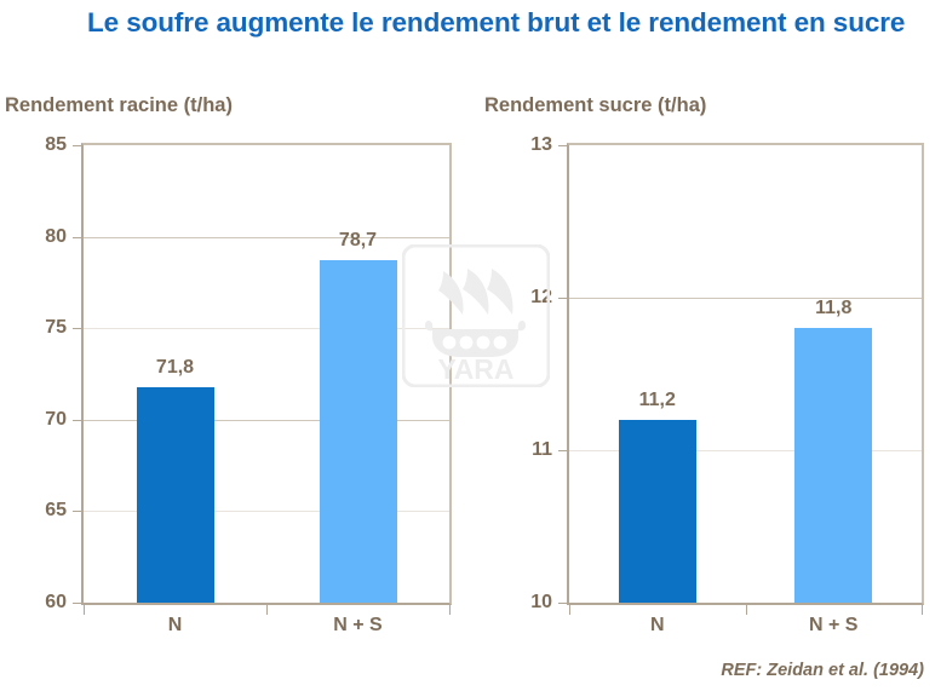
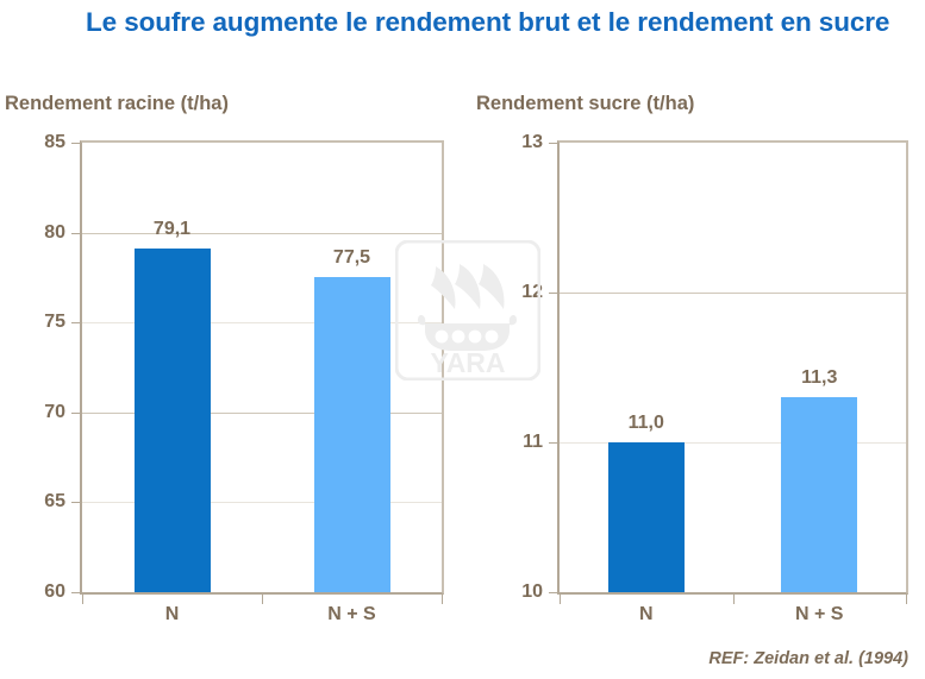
Rendement racine (t/ha)/N: 71,8 -> 79,1
Rendement racine (t/ha)/N + S: 78,7 -> 77,5
Rendement sucre (t/ha)/N: 11,2 -> 11,0
Rendement sucre (t/ha)/N + S: 11,8 -> 11,3
